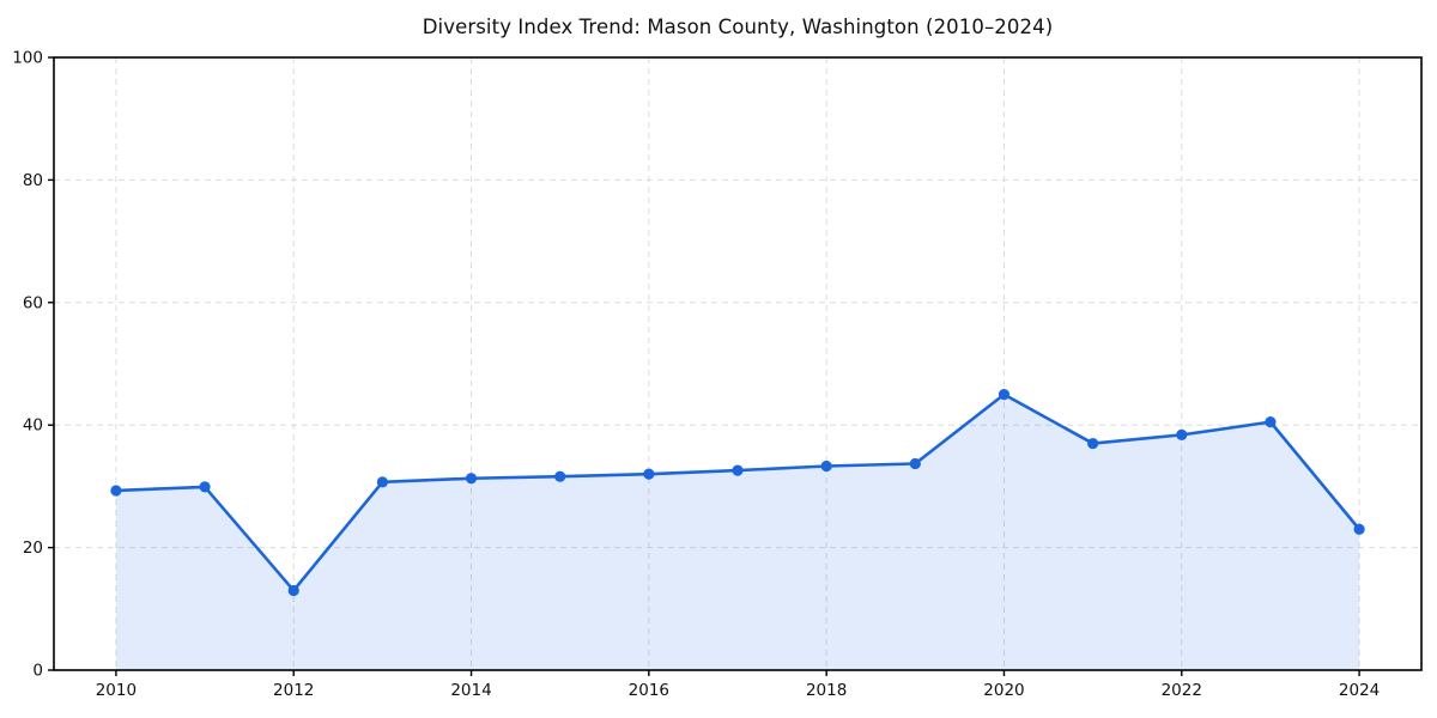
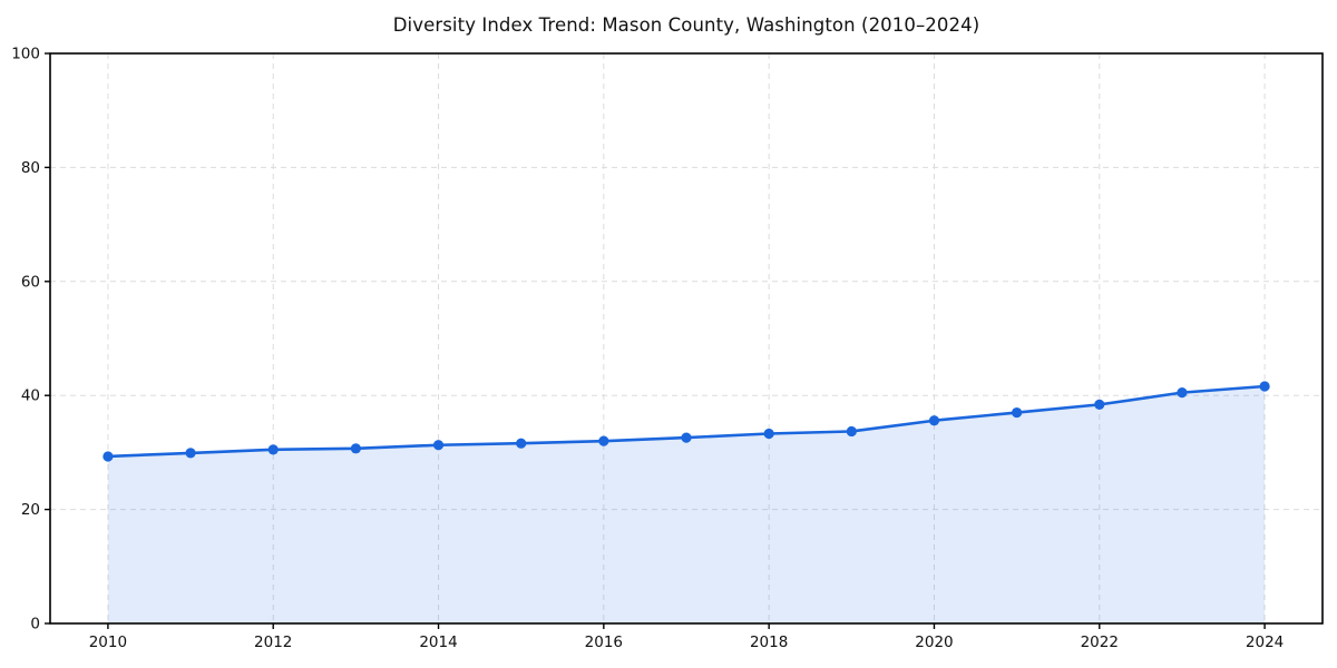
2012: 13 -> 30
2020: 45 -> 36
2024: 23 -> 42
